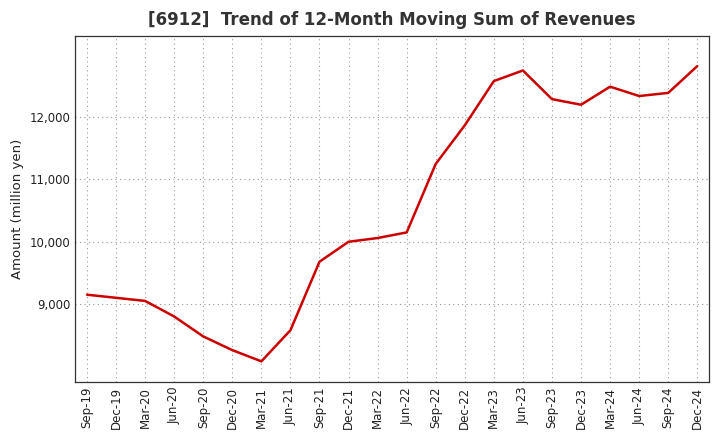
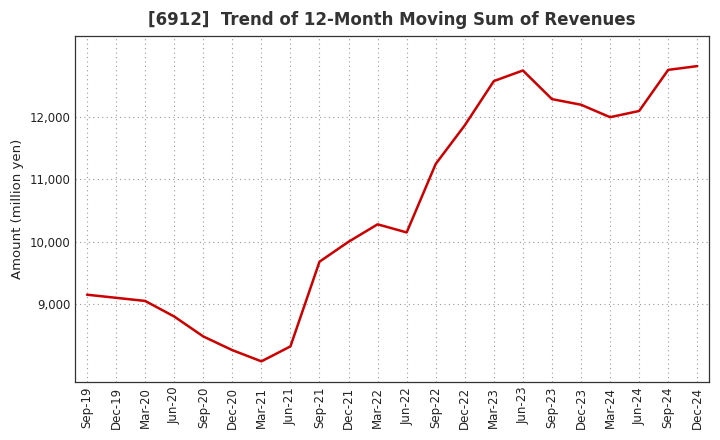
Jun-21: 8,580 -> 8,320
Mar-22: 10,060 -> 10,280
Mar-24: 12,490 -> 12,000
Jun-24: 12,340 -> 12,100
Sep-24: 12,390 -> 12,760
